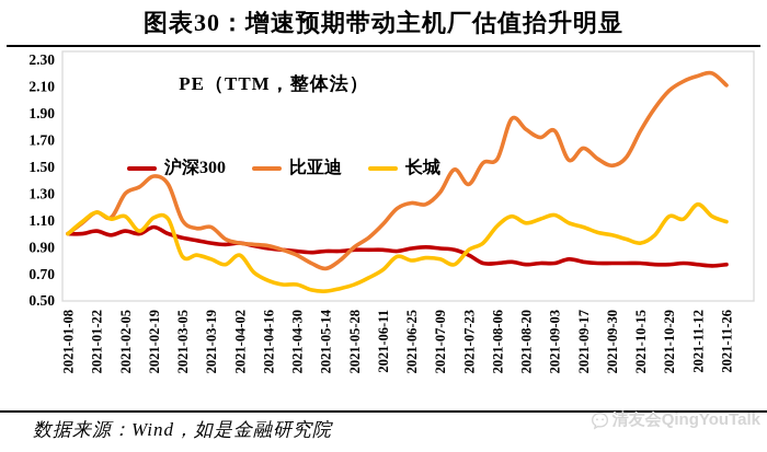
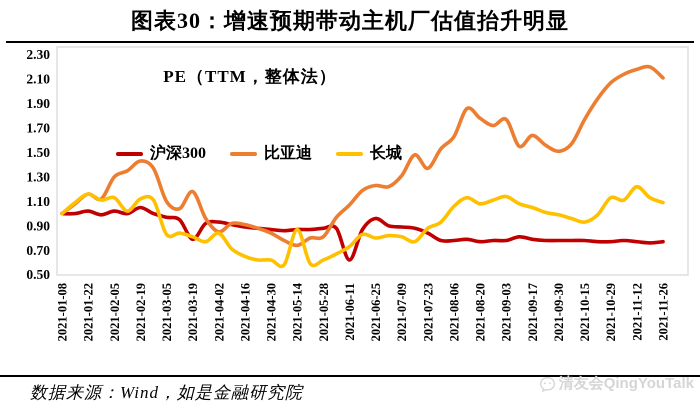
沪深300/2021-03-19: 0.93 -> 0.79
比亚迪/2021-03-19: 1.05 -> 1.18
比亚迪/2021-04-02: 0.93 -> 0.85
长城/2021-05-14: 0.57 -> 0.87
比亚迪/2021-05-28: 0.90 -> 0.81
沪深300/2021-06-11: 0.88 -> 0.62
沪深300/2021-06-25: 0.89 -> 0.96
比亚迪/2021-08-06: 1.56 -> 1.63
